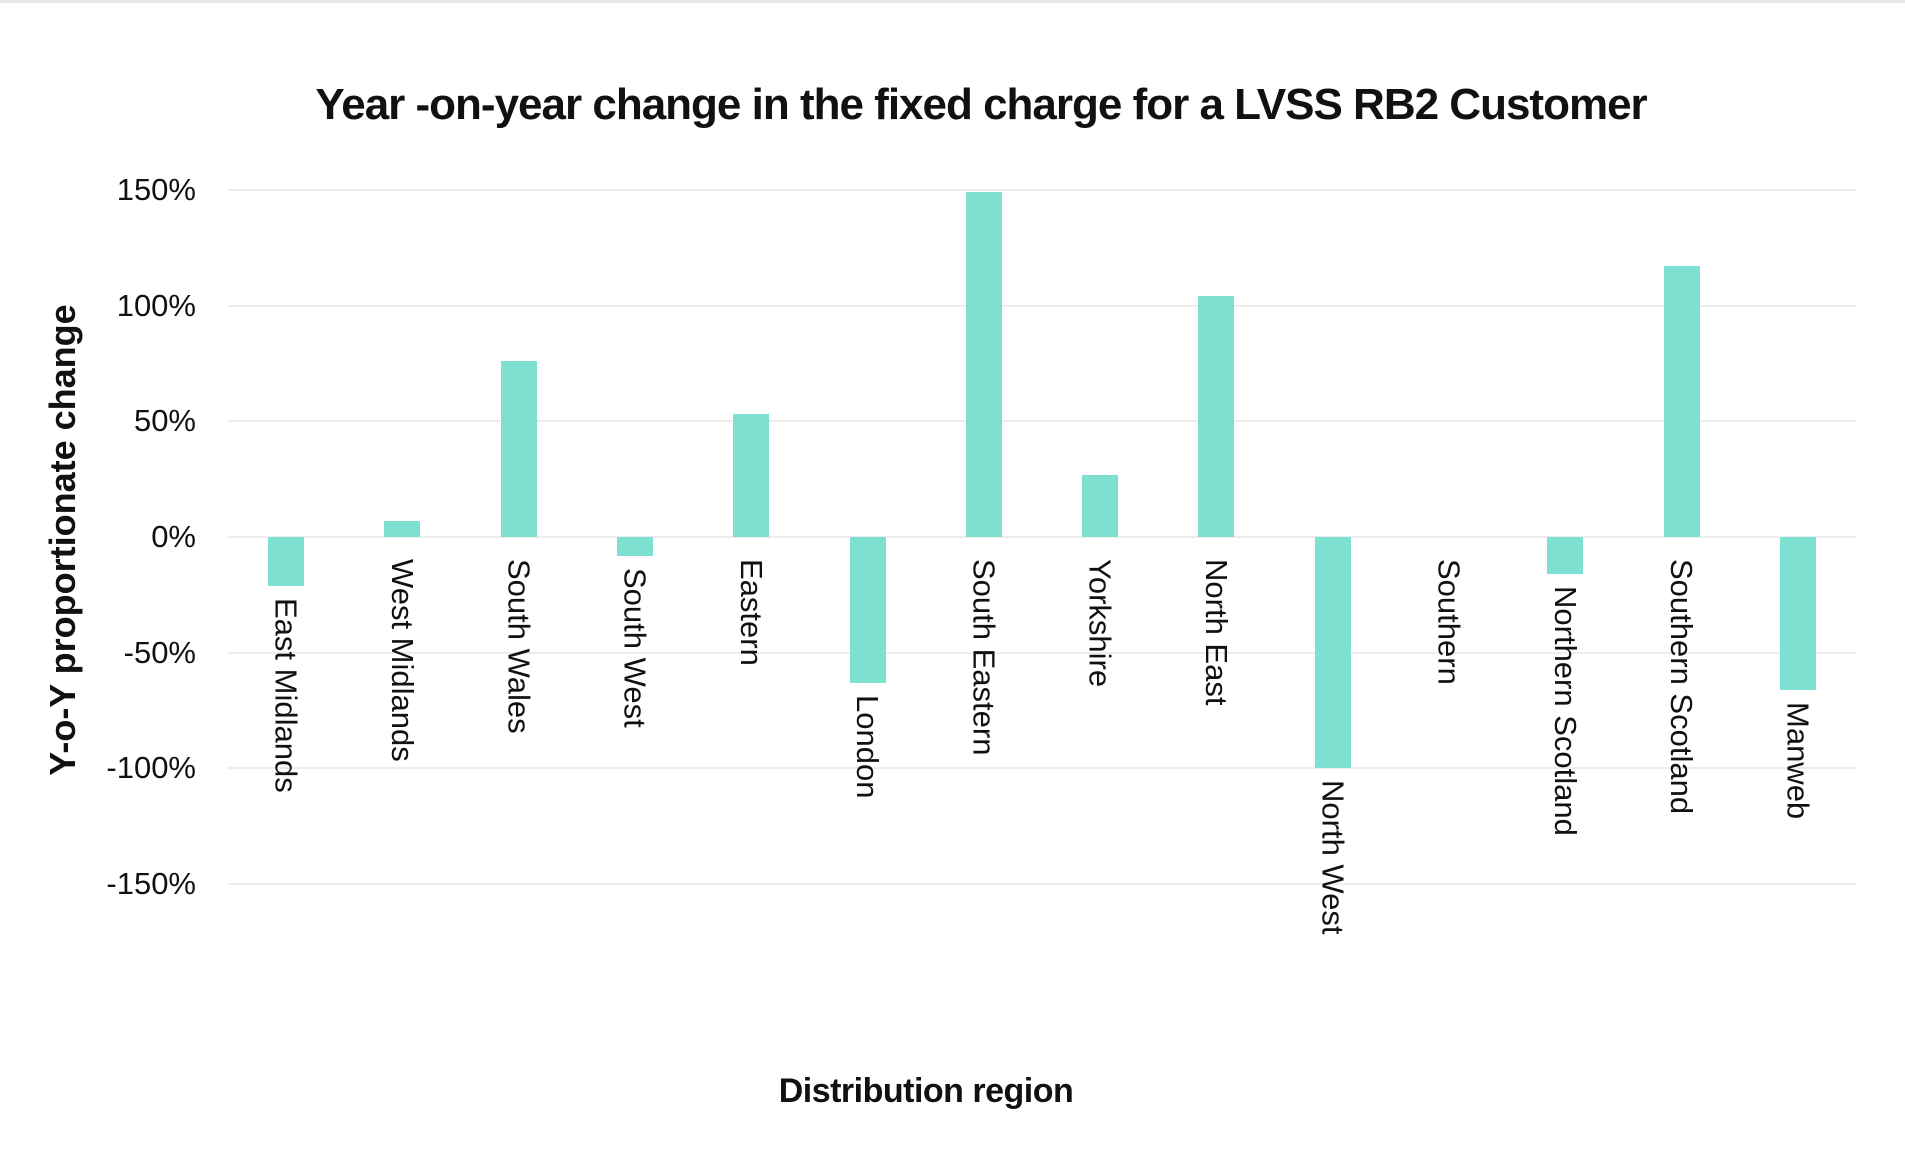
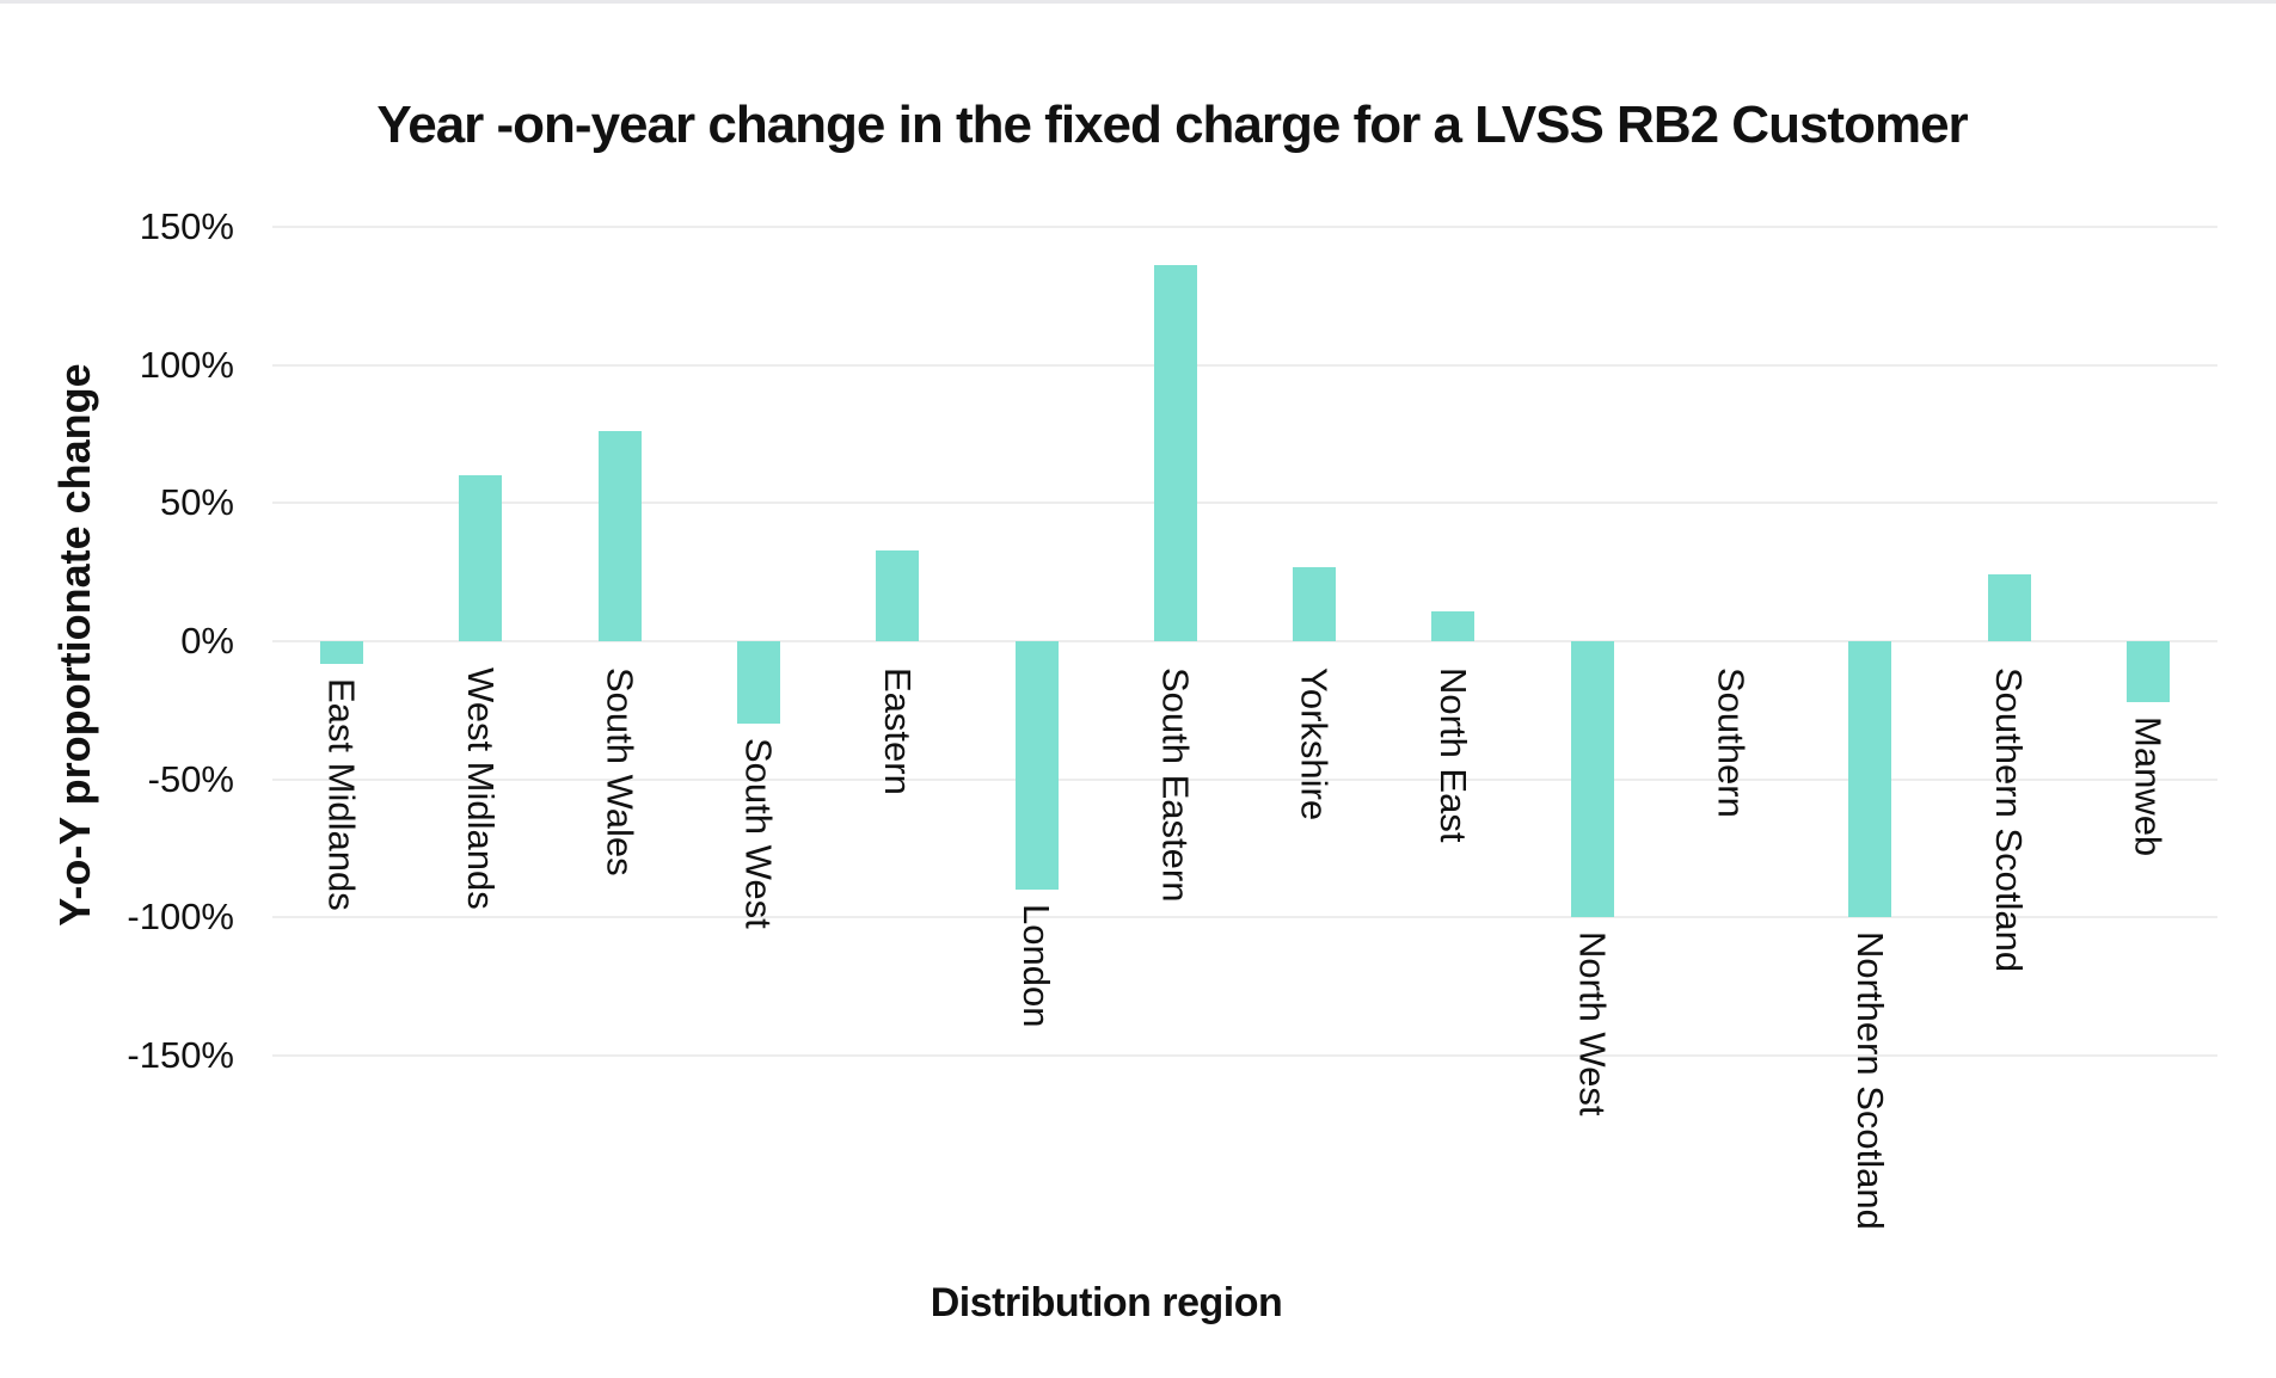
East Midlands: -21% -> -8%
West Midlands: 7% -> 60%
South West: -8% -> -30%
Eastern: 53% -> 33%
London: -63% -> -90%
South Eastern: 149% -> 136%
North East: 104% -> 11%
Northern Scotland: -16% -> -100%
Southern Scotland: 117% -> 24%
Manweb: -66% -> -22%
